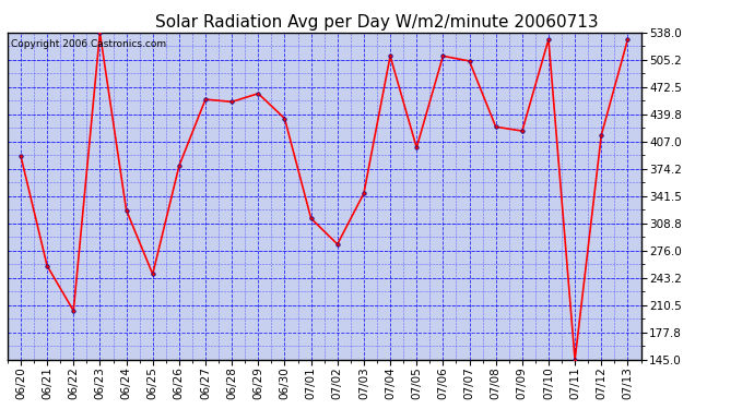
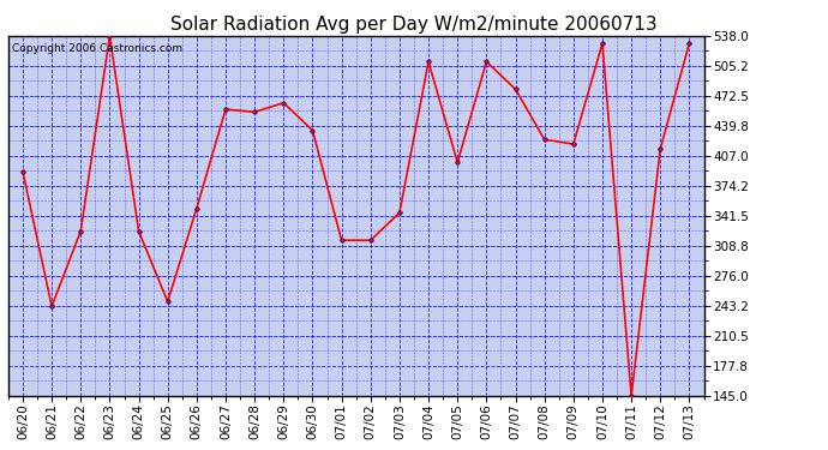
06/21: 258 -> 243
06/22: 204 -> 325
06/26: 378 -> 350
07/02: 284 -> 315
07/07: 504 -> 480
